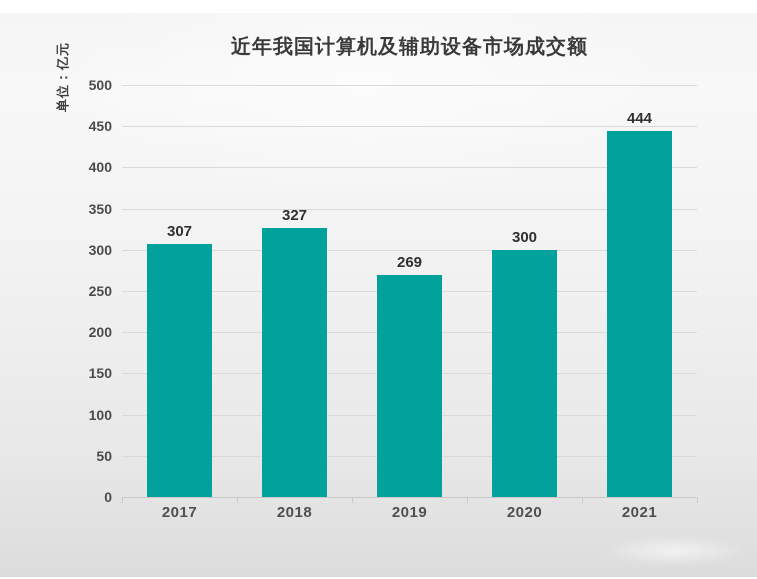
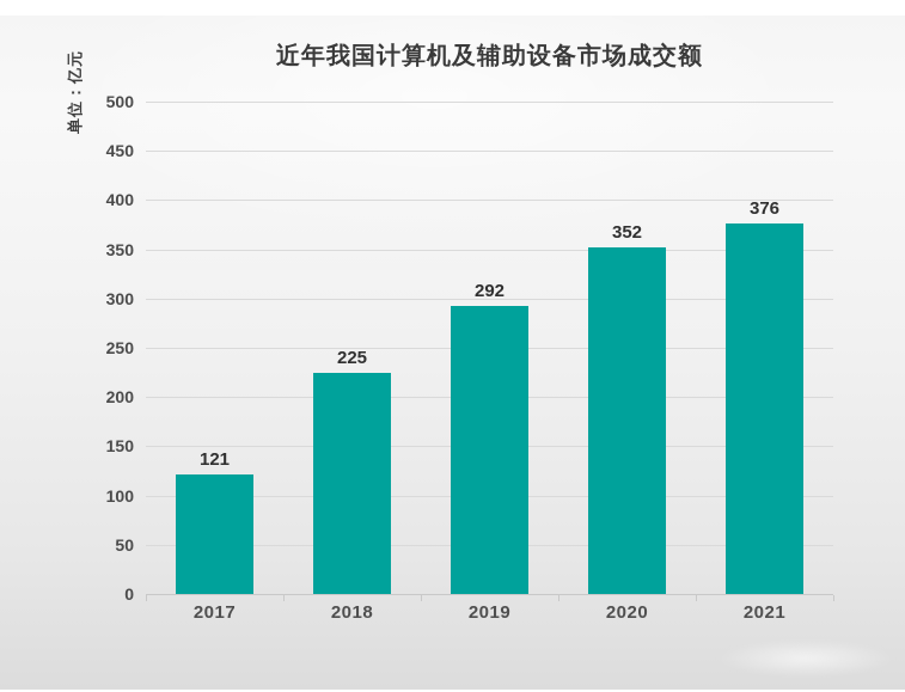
2017: 307 -> 121
2018: 327 -> 225
2019: 269 -> 292
2020: 300 -> 352
2021: 444 -> 376
